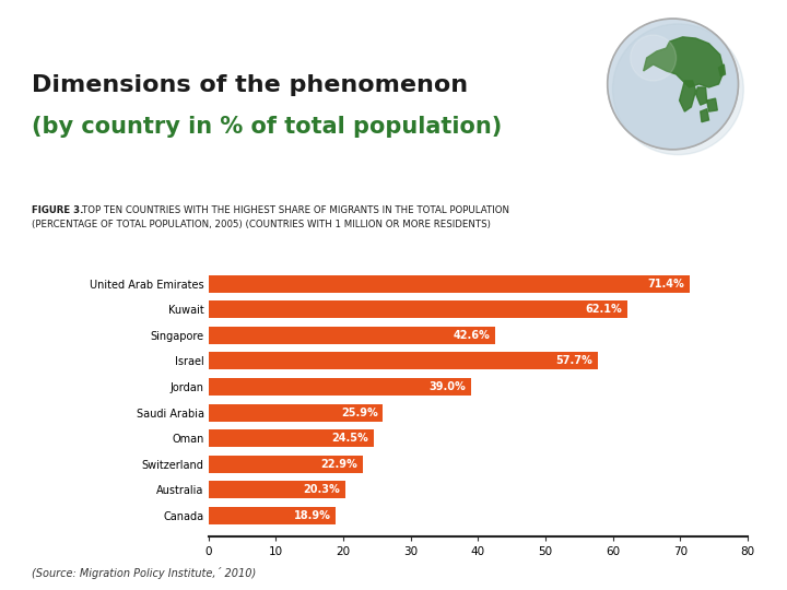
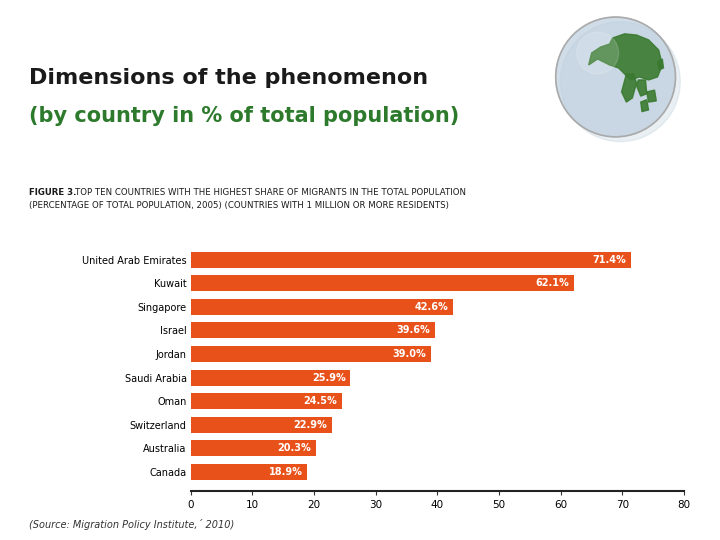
Israel: 57.7% -> 39.6%
